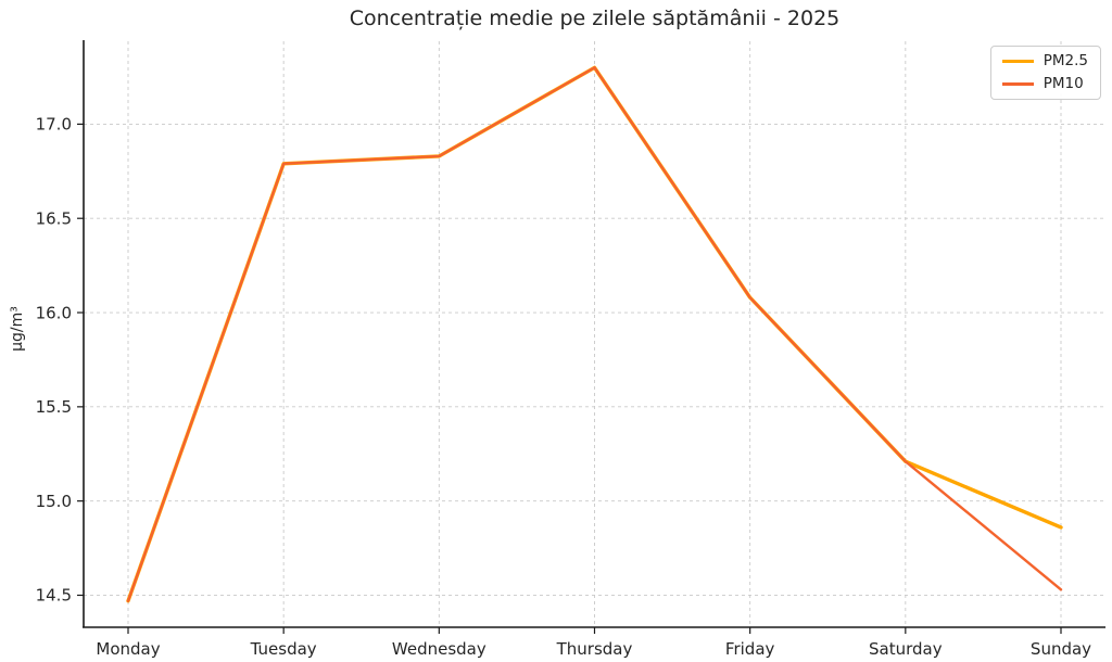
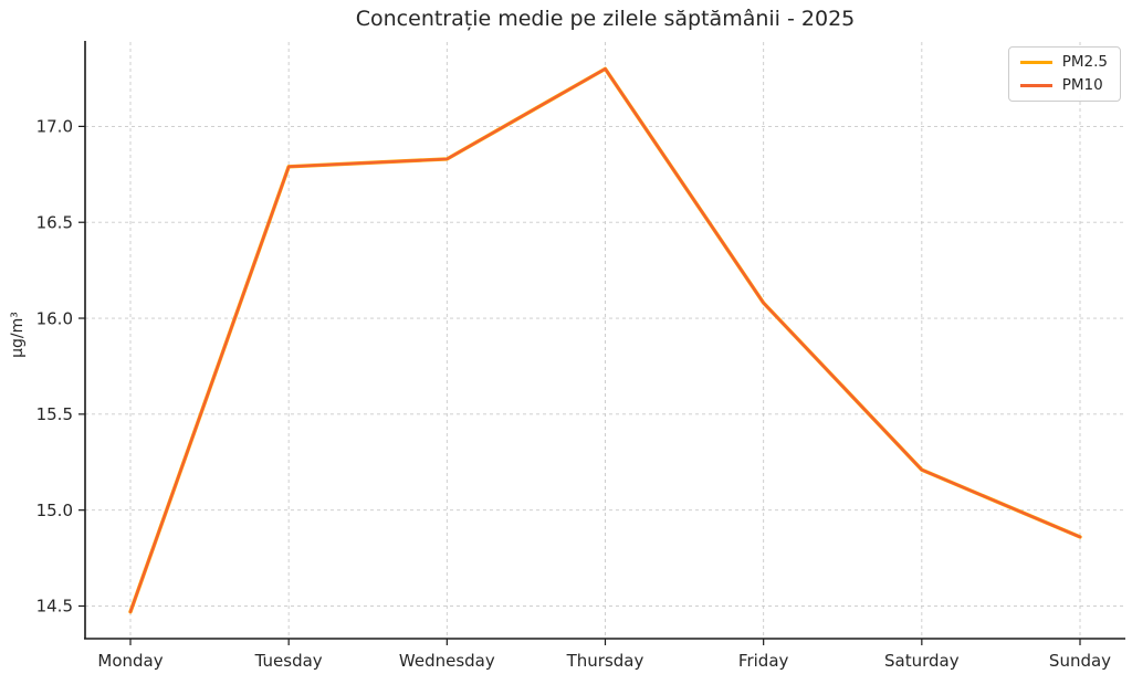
PM10/Sunday: 14.53 -> 14.86
